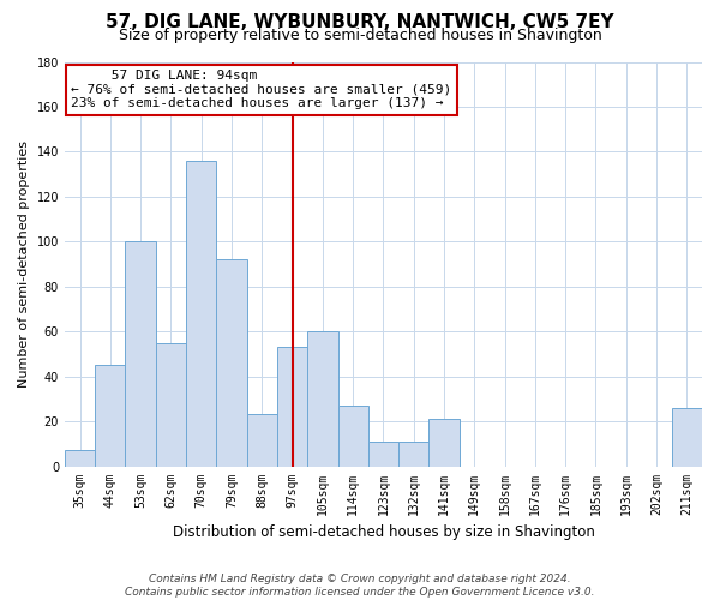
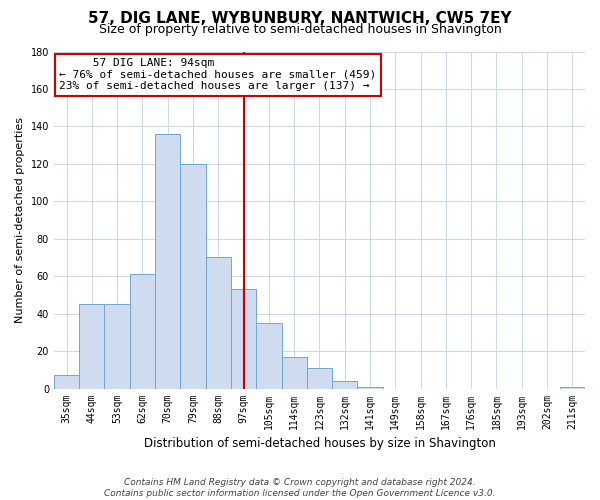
53sqm: 100 -> 45
62sqm: 55 -> 61
79sqm: 92 -> 120
88sqm: 23 -> 70
105sqm: 60 -> 35
114sqm: 27 -> 17
132sqm: 11 -> 4
141sqm: 21 -> 1
211sqm: 26 -> 1
